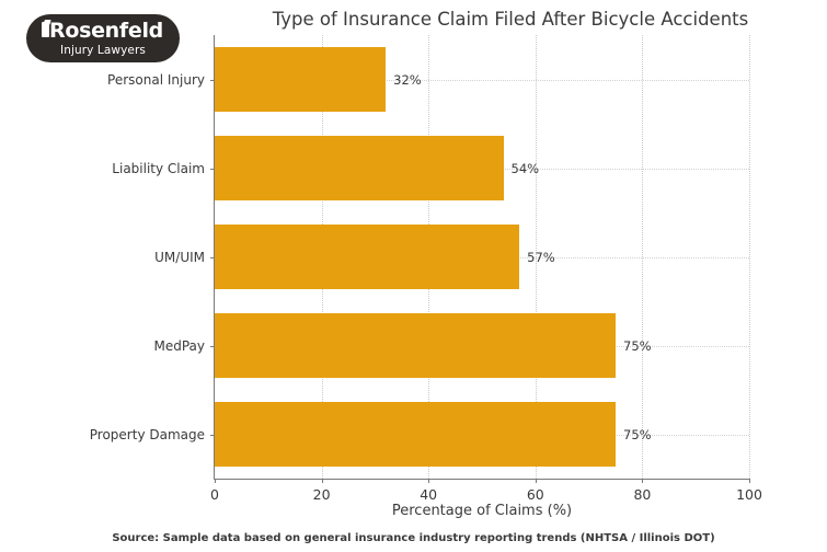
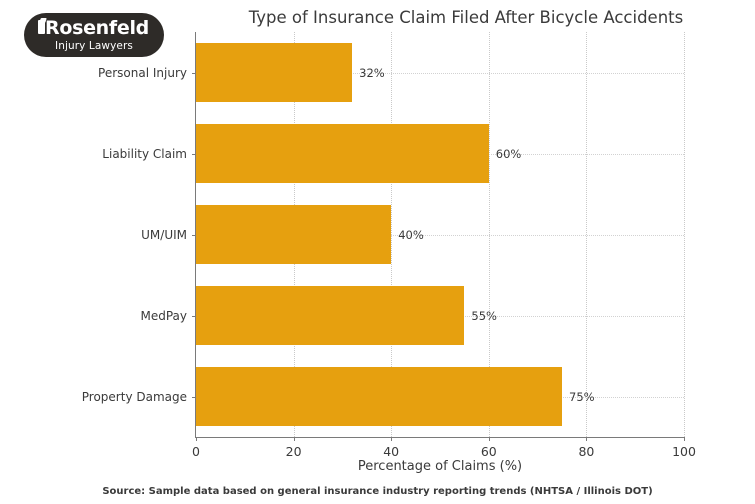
Liability Claim: 54% -> 60%
UM/UIM: 57% -> 40%
MedPay: 75% -> 55%
